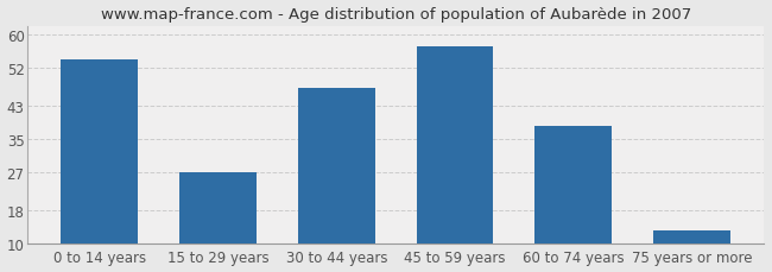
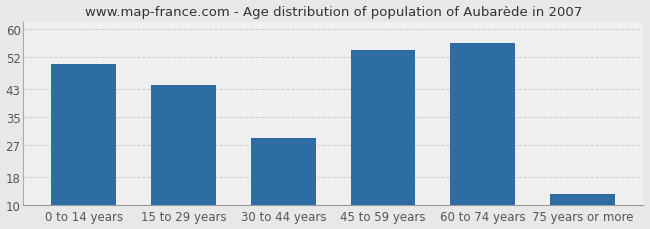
0 to 14 years: 54 -> 50
15 to 29 years: 27 -> 44
30 to 44 years: 47 -> 29
45 to 59 years: 57 -> 54
60 to 74 years: 38 -> 56
